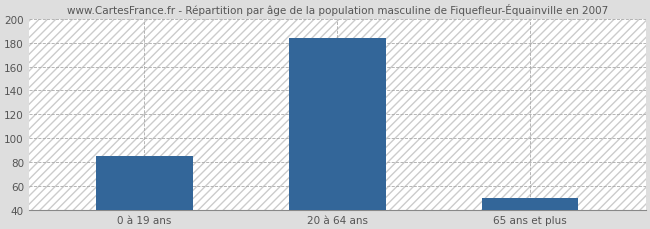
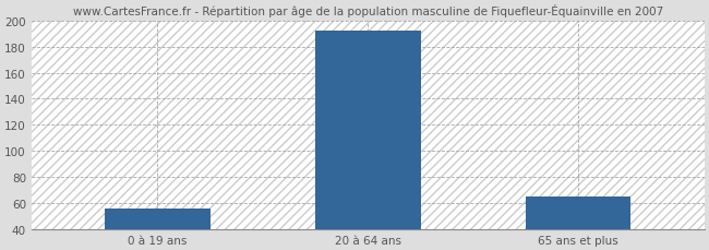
0 à 19 ans: 85 -> 56
20 à 64 ans: 184 -> 192
65 ans et plus: 50 -> 65
